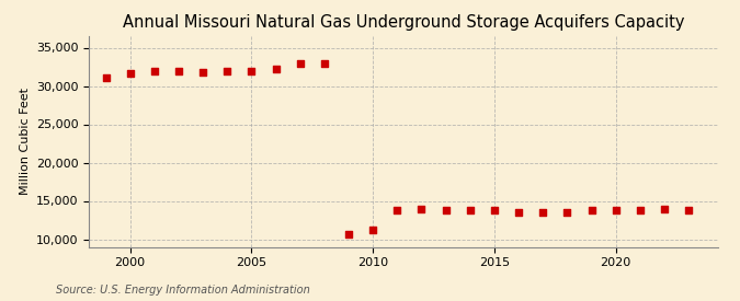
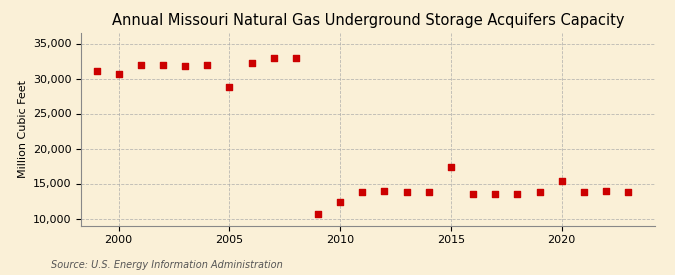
2000: 31,700 -> 30,600
2005: 31,900 -> 28,800
2010: 11,200 -> 12,400
2015: 13,800 -> 17,400
2020: 13,800 -> 15,400
